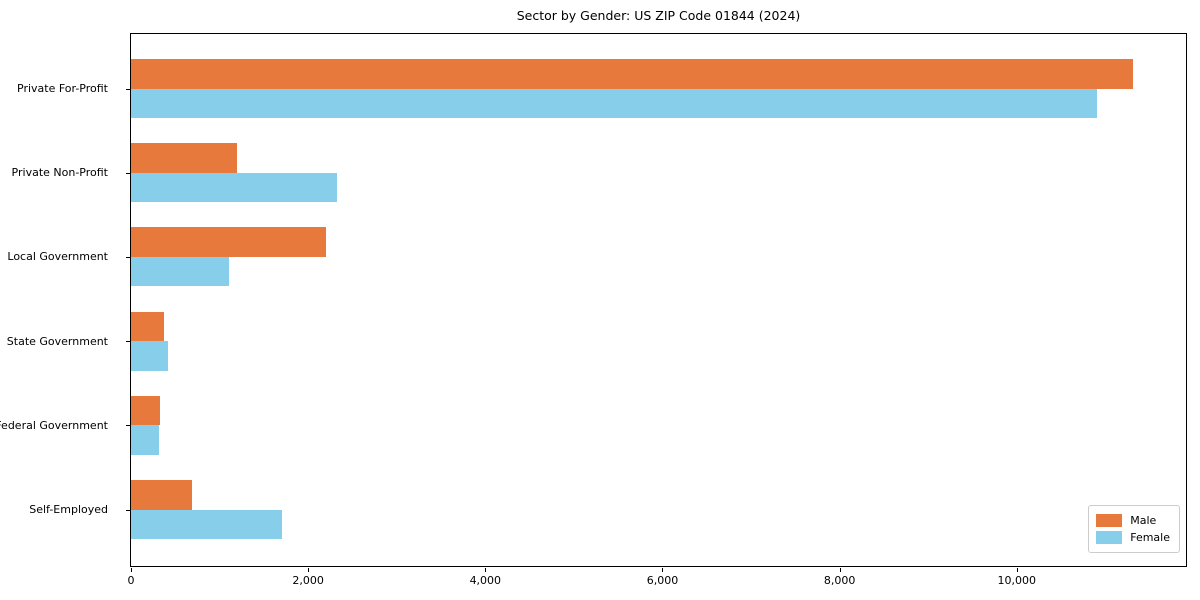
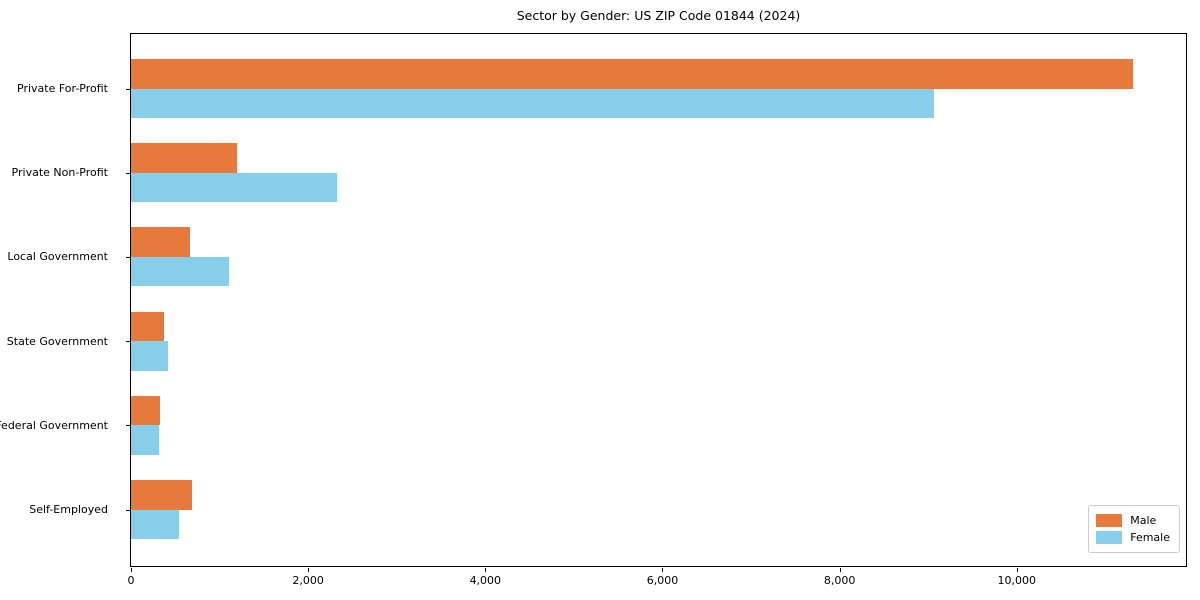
Female/Private For-Profit: 10900 -> 9100
Male/Local Government: 2200 -> 700
Female/Self-Employed: 1700 -> 500
